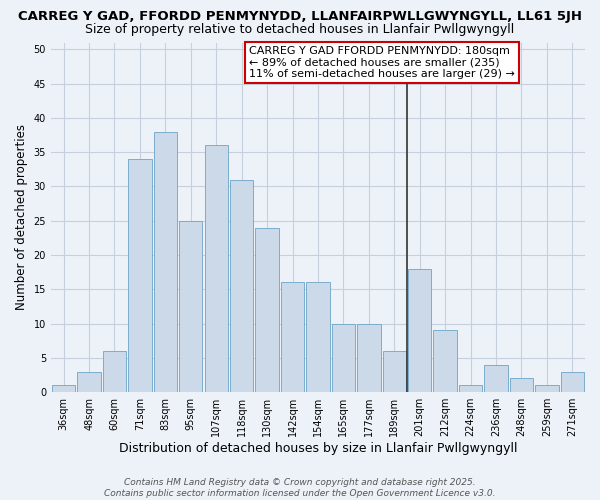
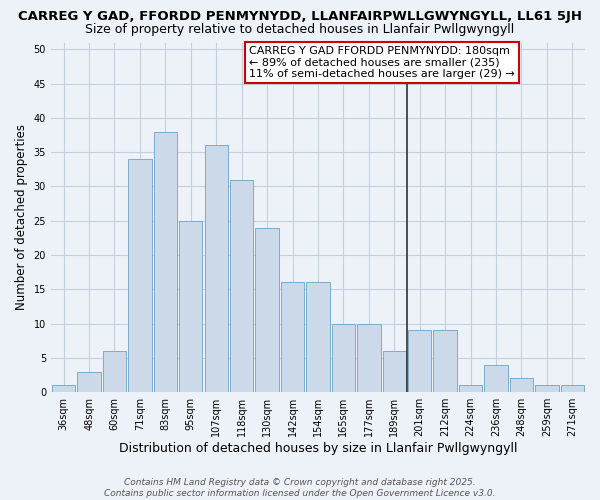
201sqm: 18 -> 9
271sqm: 3 -> 1
